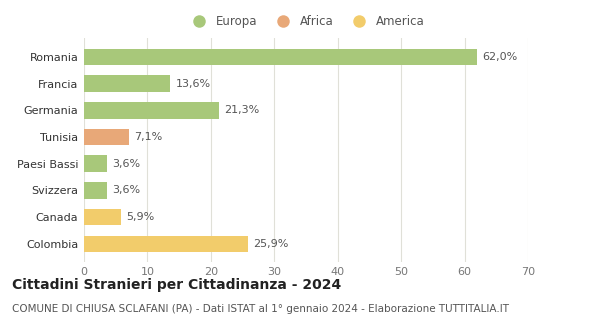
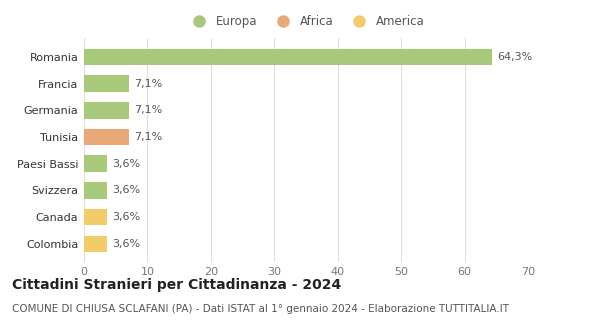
Romania: 62,0% -> 64,3%
Francia: 13,6% -> 7,1%
Germania: 21,3% -> 7,1%
Canada: 5,9% -> 3,6%
Colombia: 25,9% -> 3,6%
